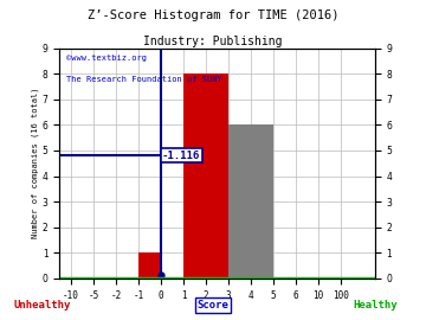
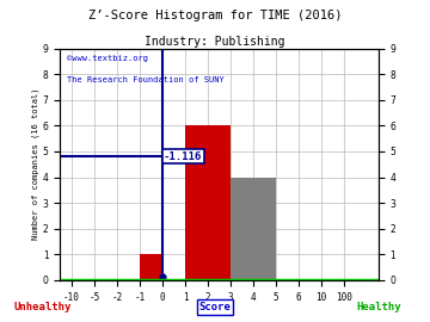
2: 8 -> 6
4: 6 -> 4
